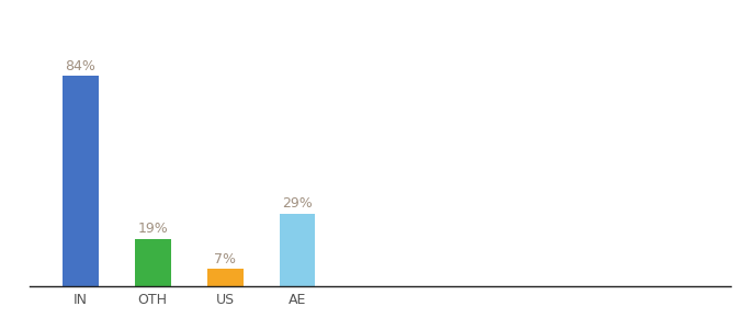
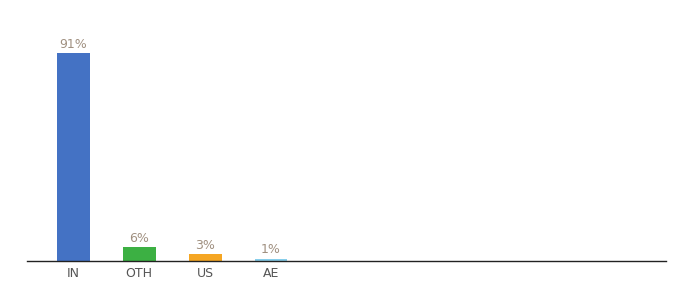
IN: 84% -> 91%
OTH: 19% -> 6%
US: 7% -> 3%
AE: 29% -> 1%
